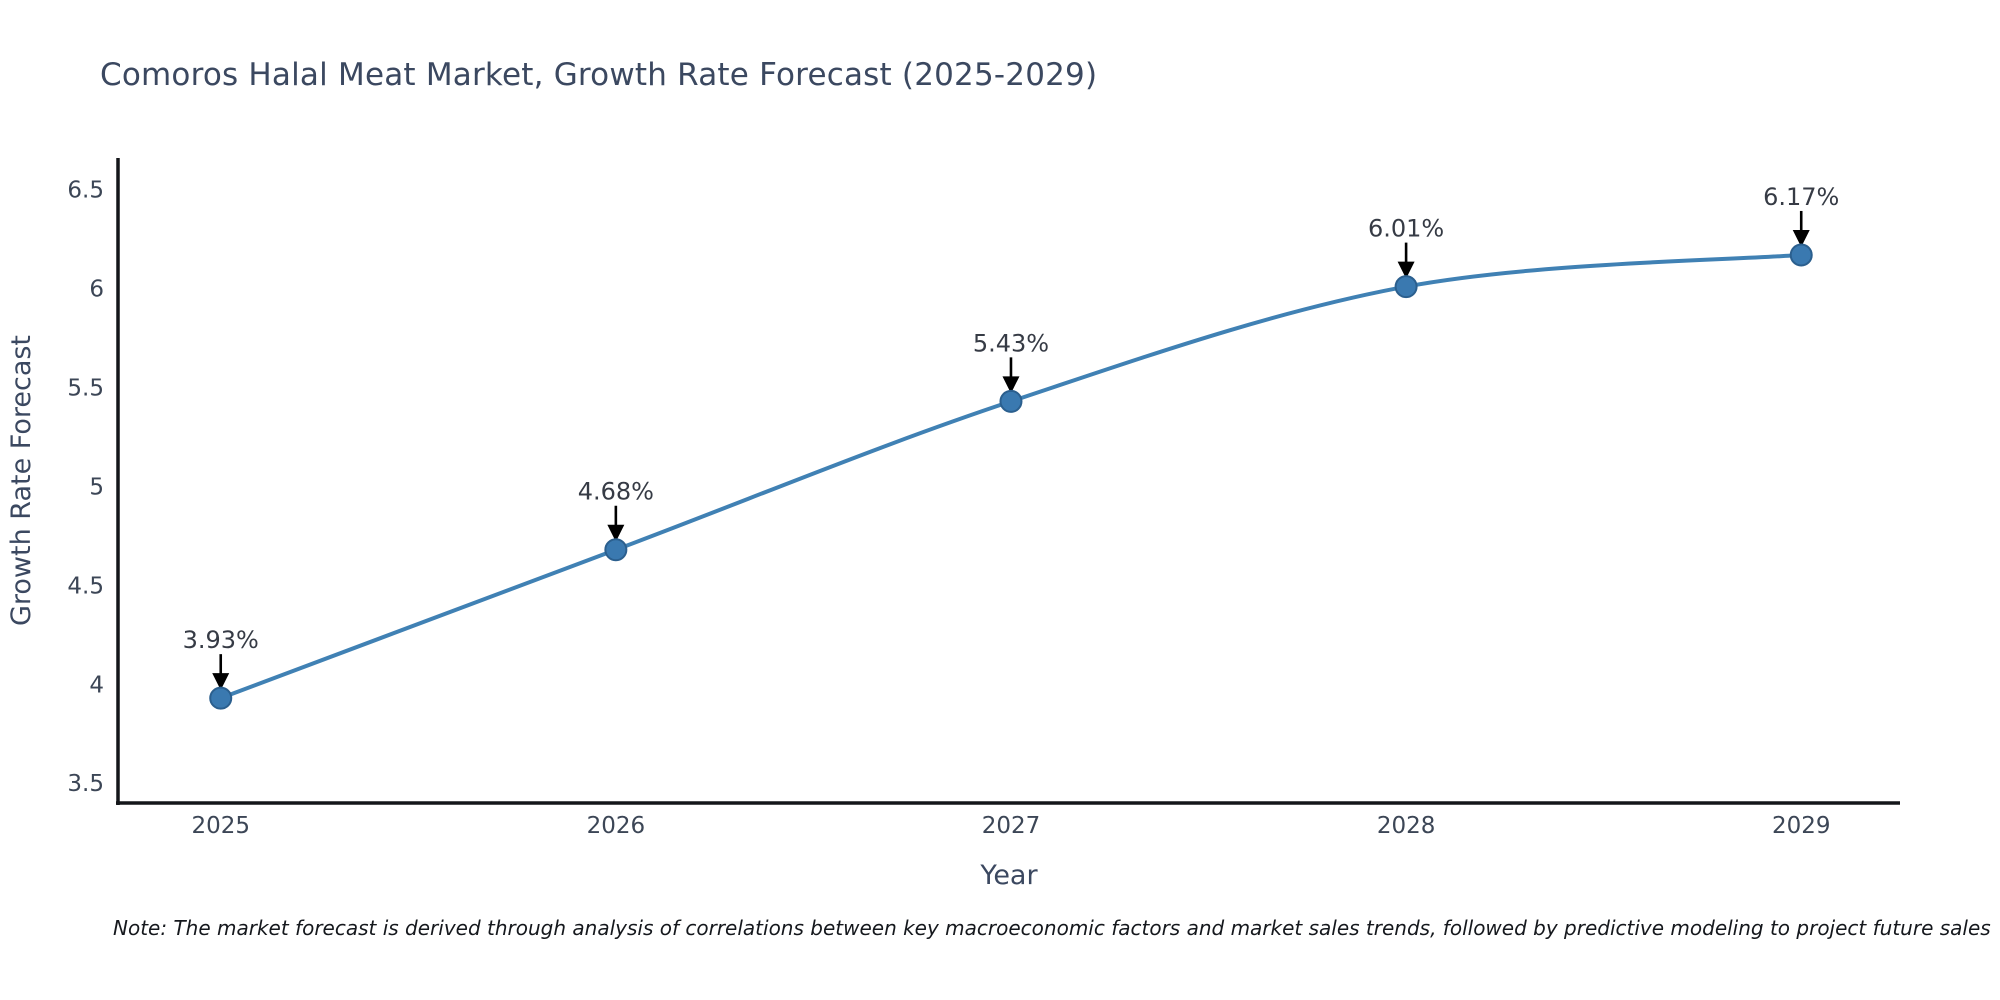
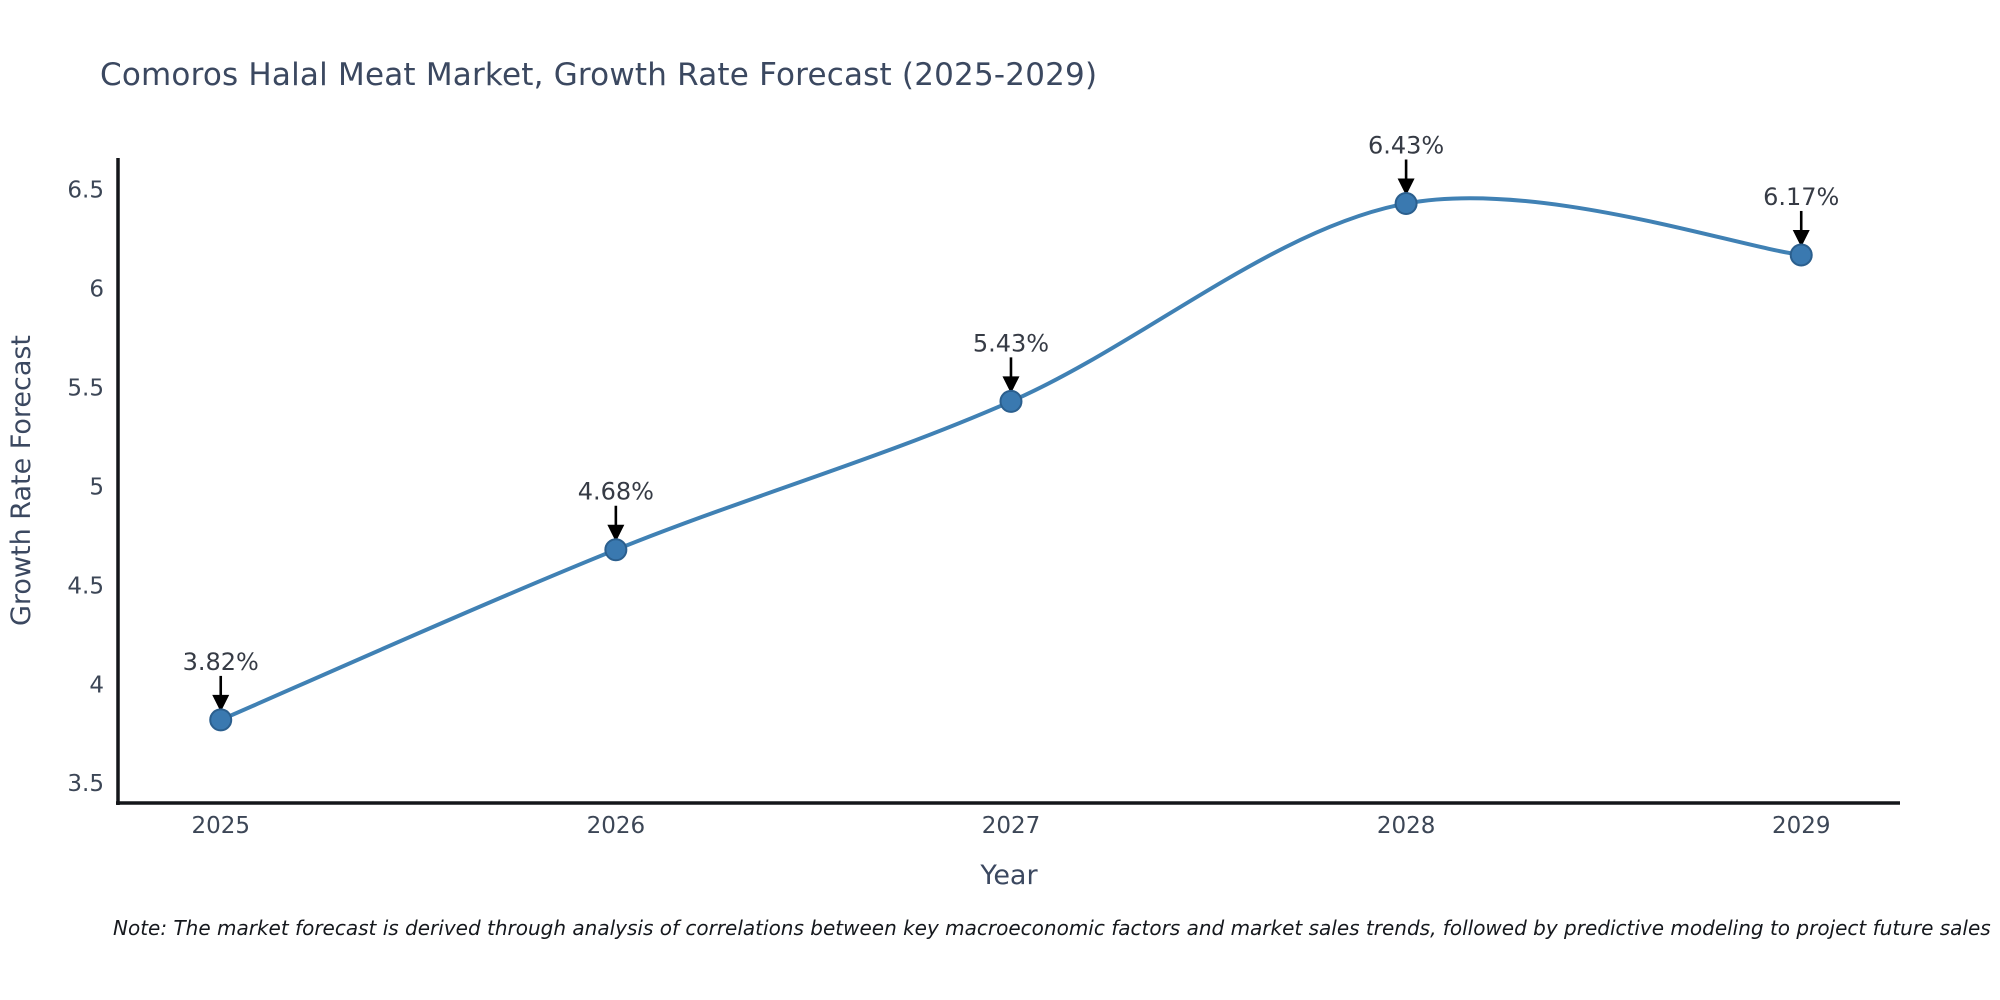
2025: 3.93% -> 3.82%
2028: 6.01% -> 6.43%
